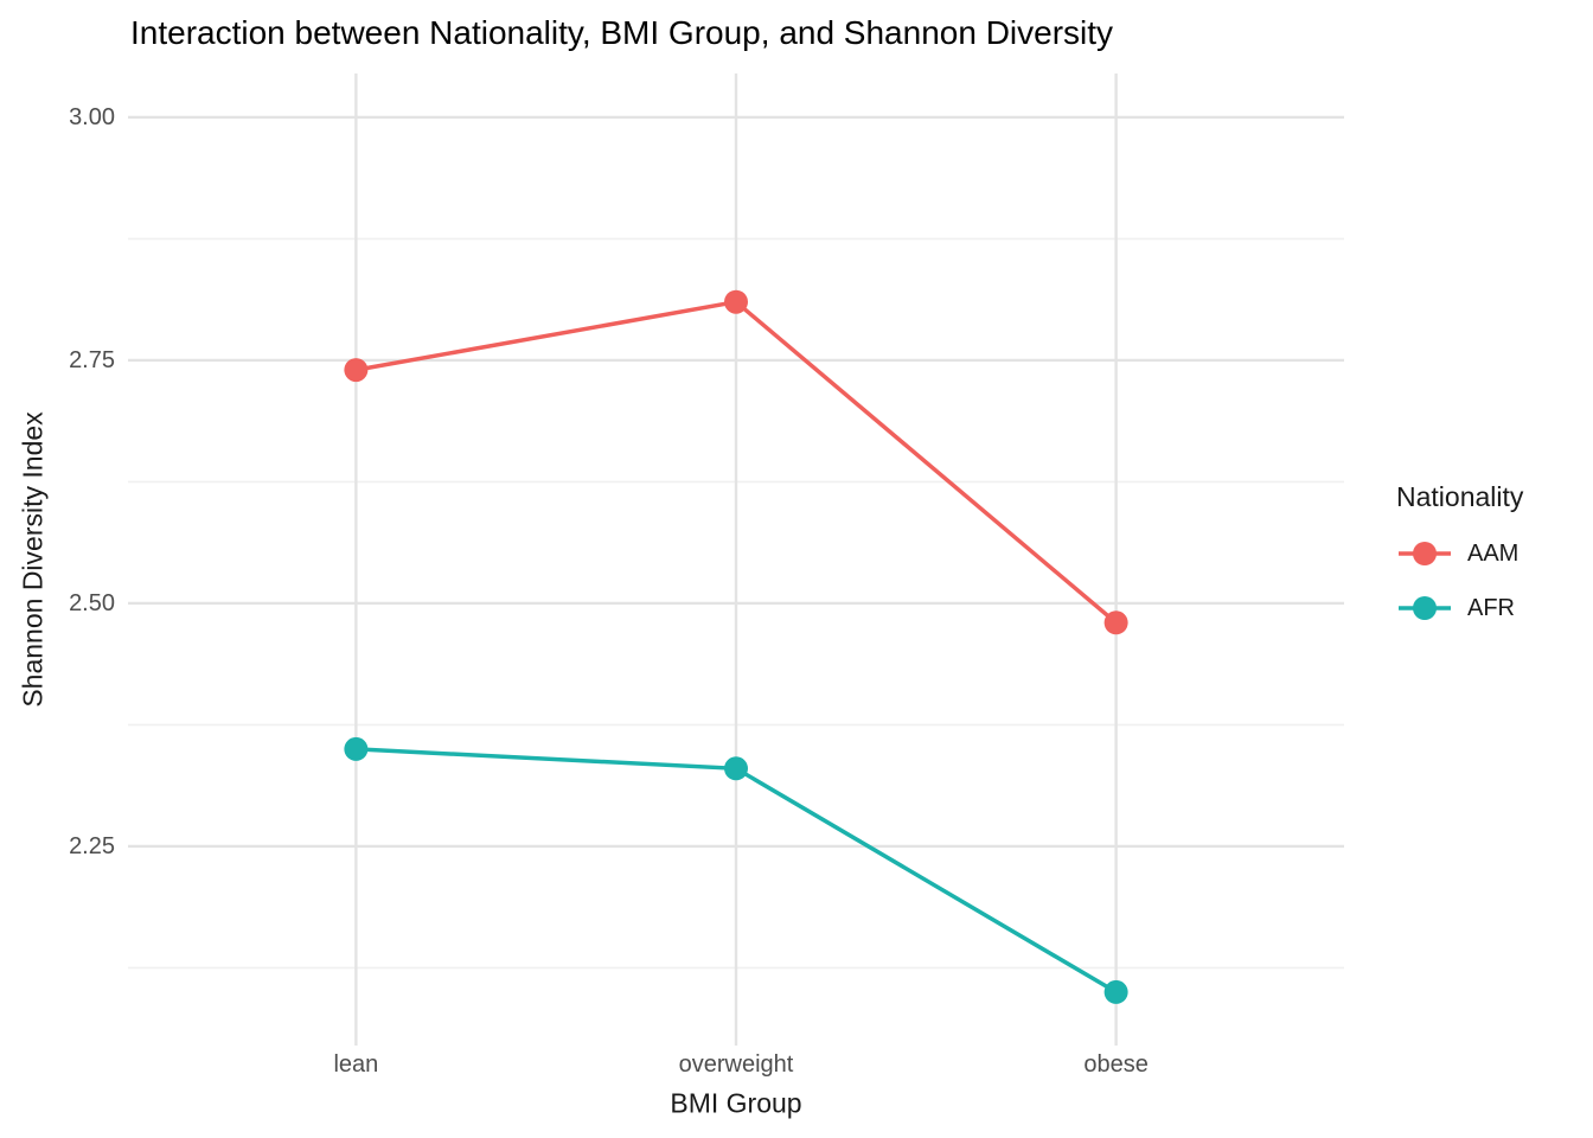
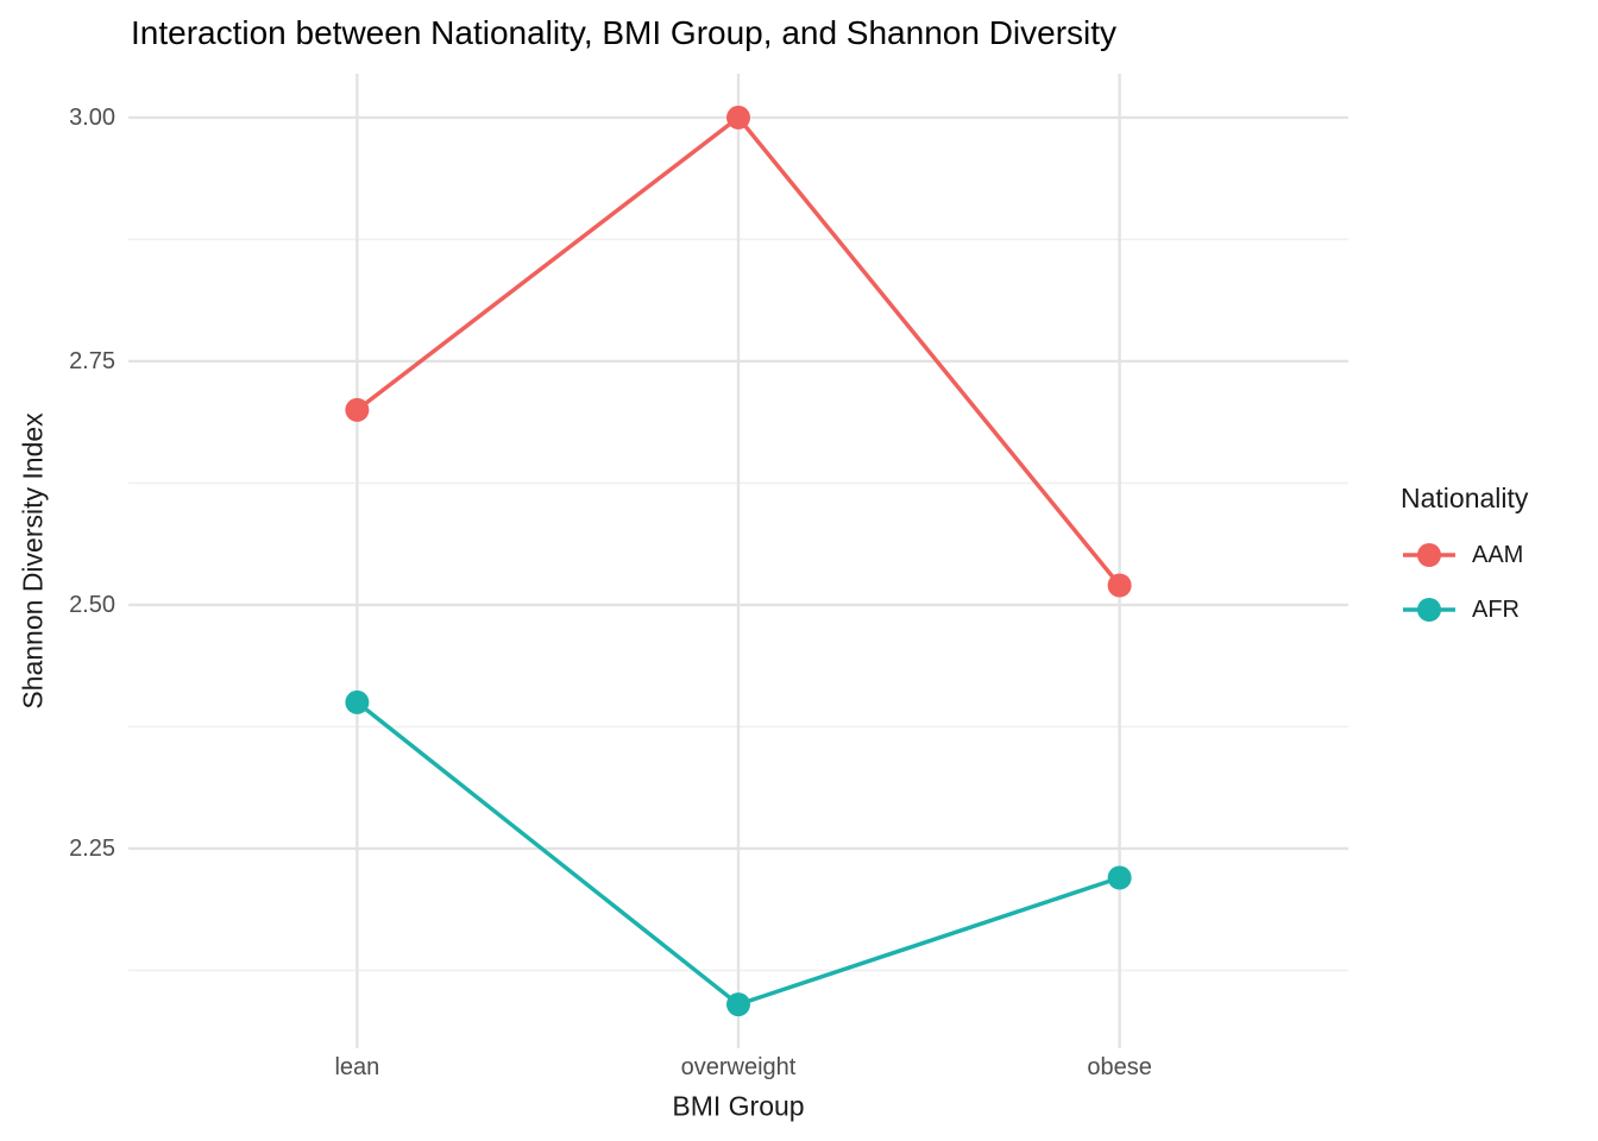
AAM/lean: 2.74 -> 2.70
AFR/lean: 2.35 -> 2.40
AAM/overweight: 2.81 -> 3.00
AFR/overweight: 2.33 -> 2.09
AAM/obese: 2.48 -> 2.52
AFR/obese: 2.10 -> 2.22
